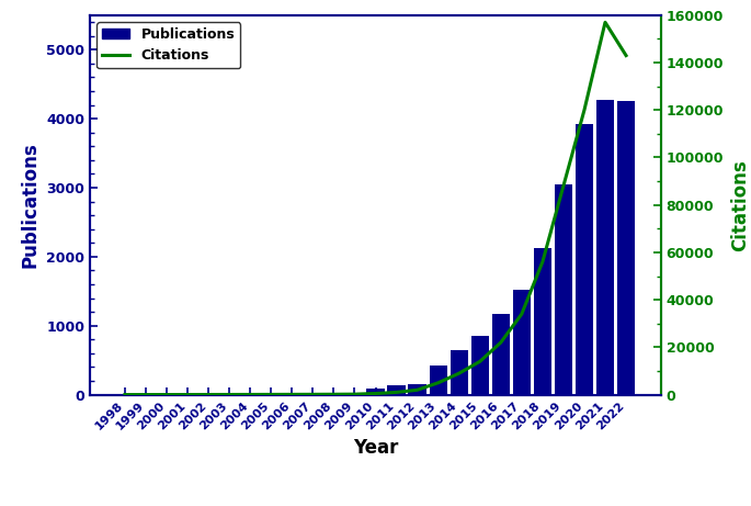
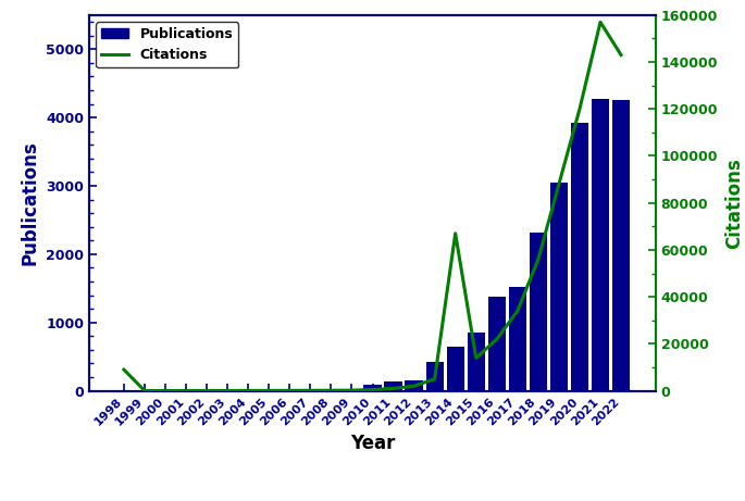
Citations/1998: 0 -> 9000
Citations/2014: 9000 -> 67000
Publications/2016: 1170 -> 1380
Publications/2018: 2120 -> 2320
